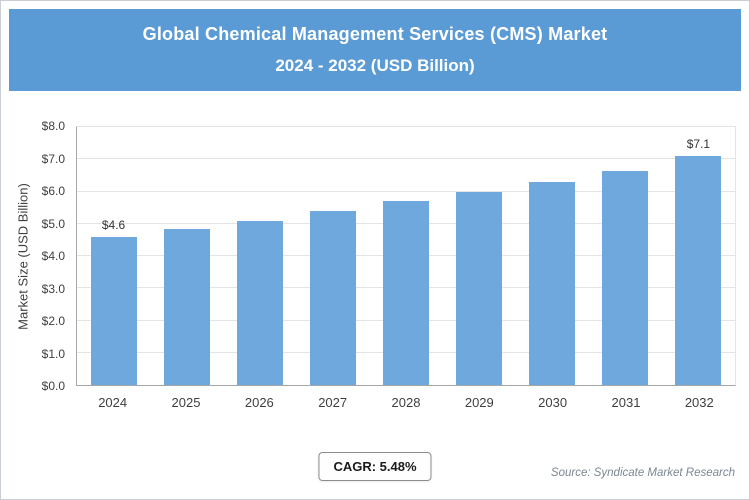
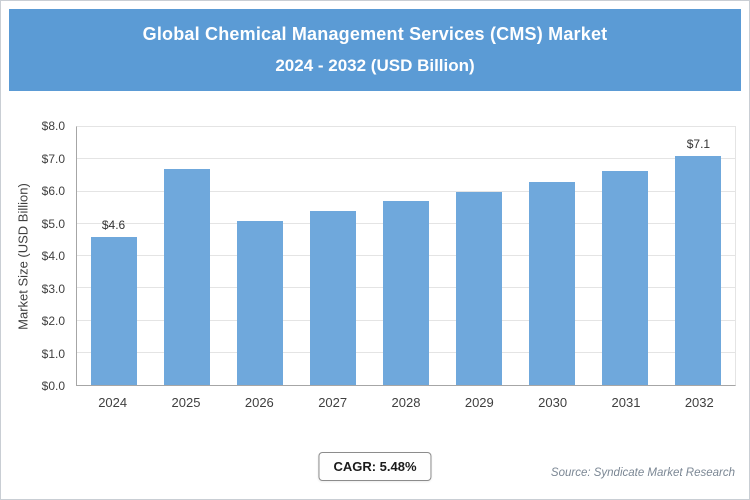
2025: $4.8 -> $6.7
